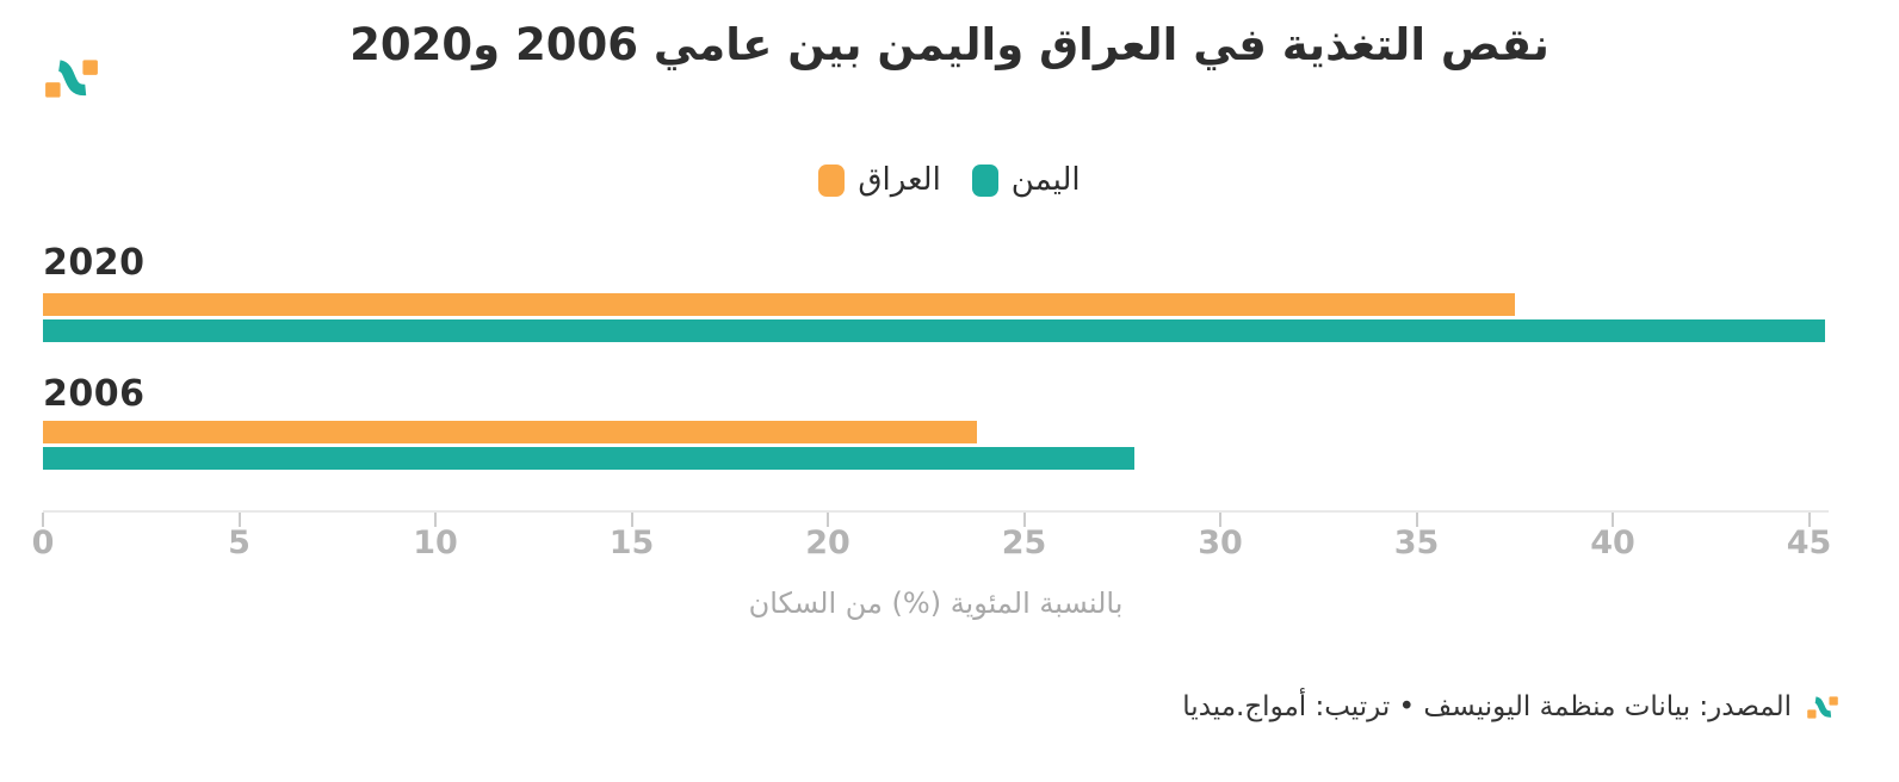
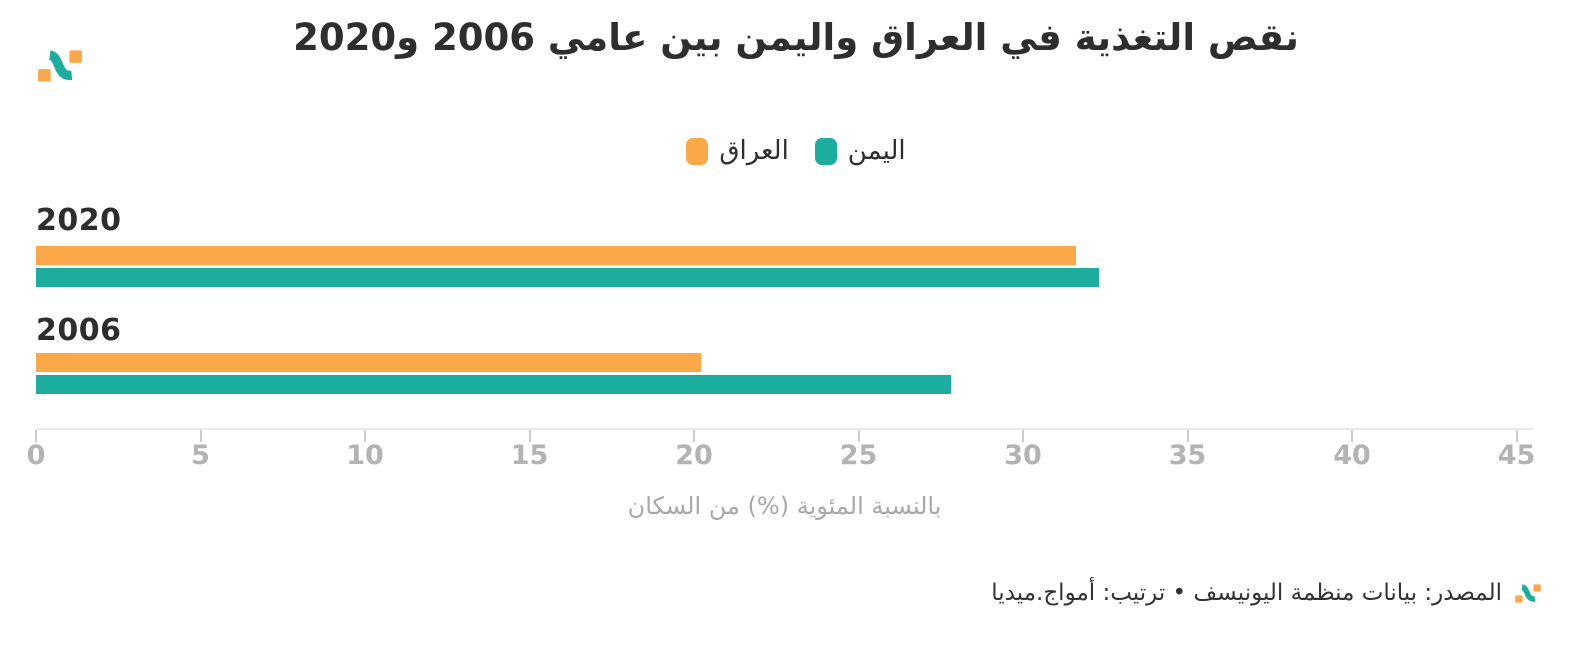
العراق/2020: 37.5 -> 31.6
اليمن/2020: 45.4 -> 32.3
العراق/2006: 23.8 -> 20.2
